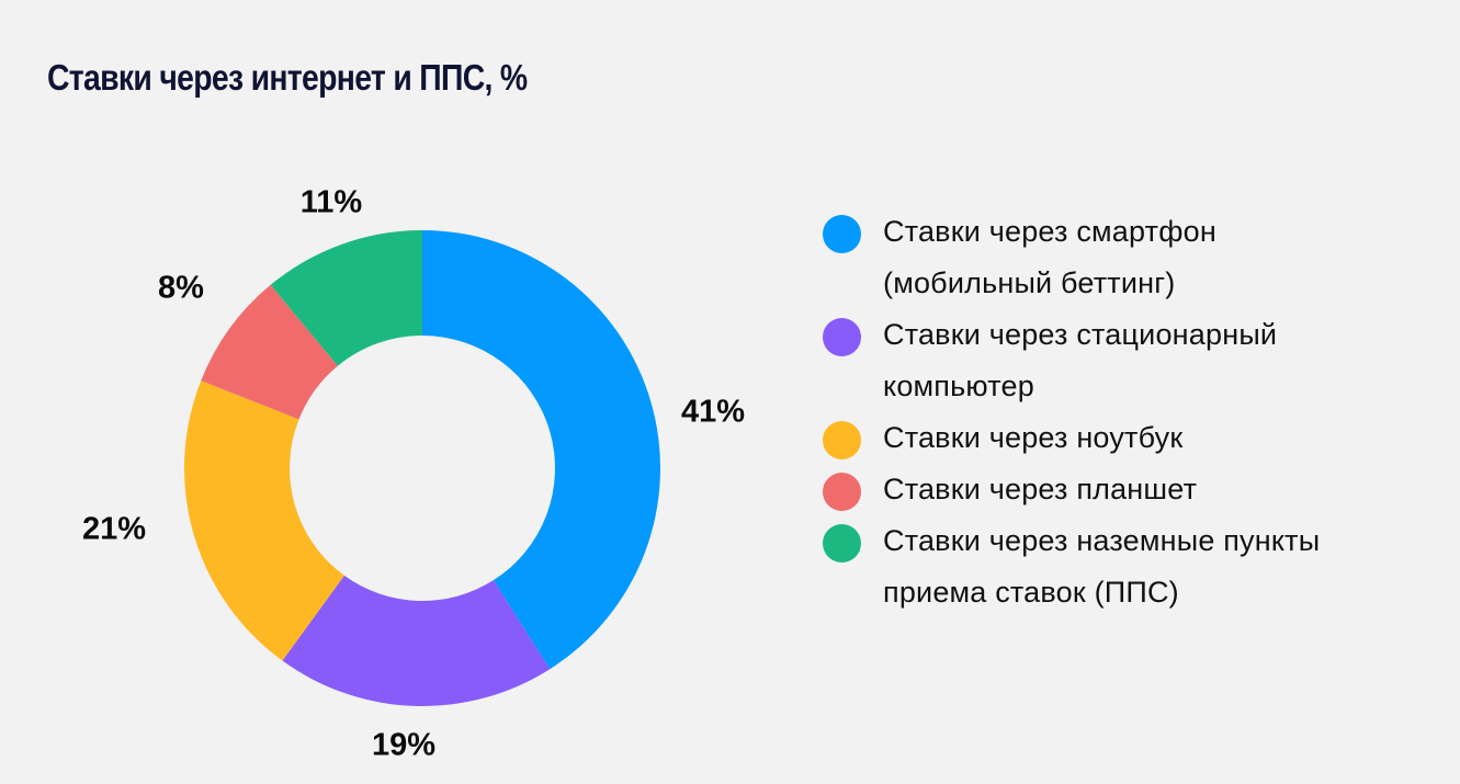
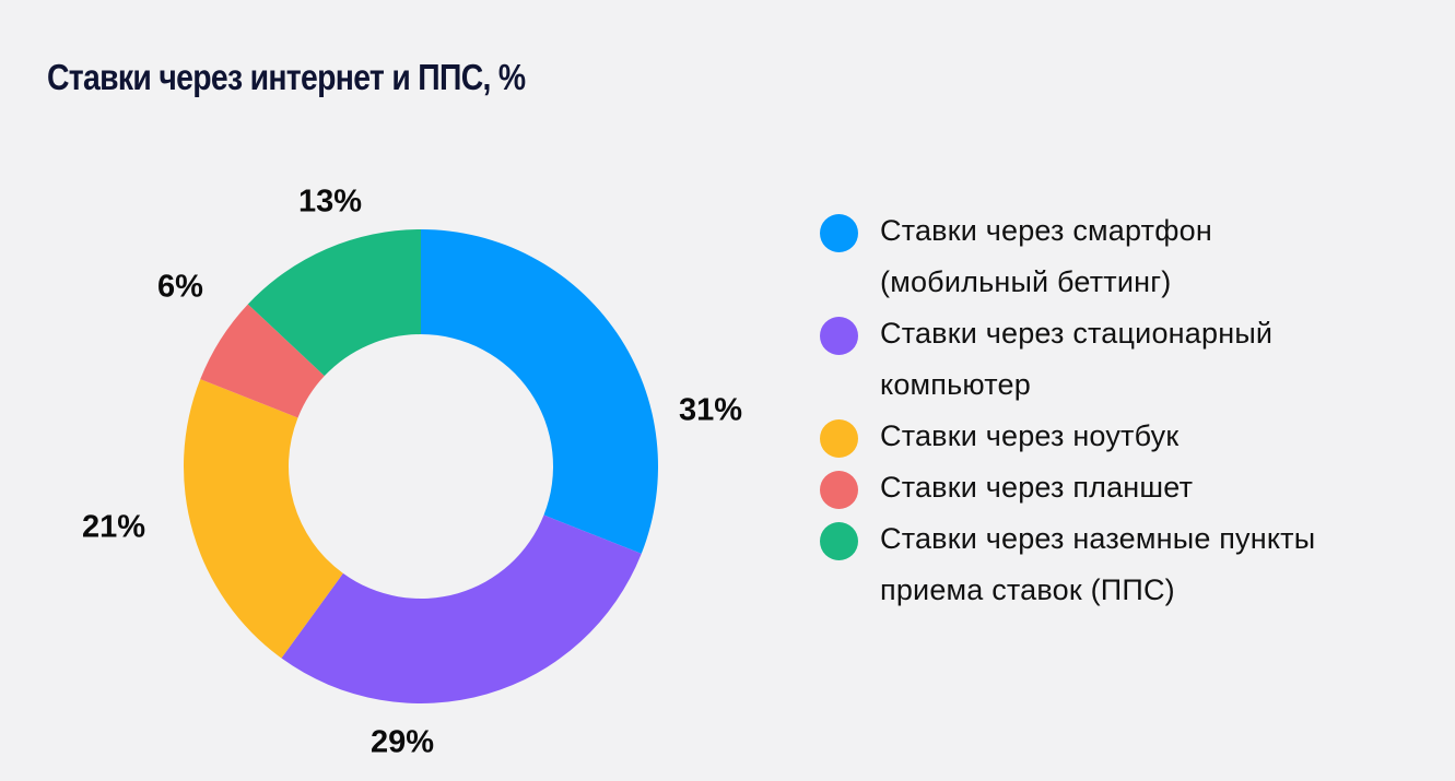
Ставки через смартфон (мобильный беттинг): 41% -> 31%
Ставки через стационарный компьютер: 19% -> 29%
Ставки через планшет: 8% -> 6%
Ставки через наземные пункты приема ставок (ППС): 11% -> 13%
